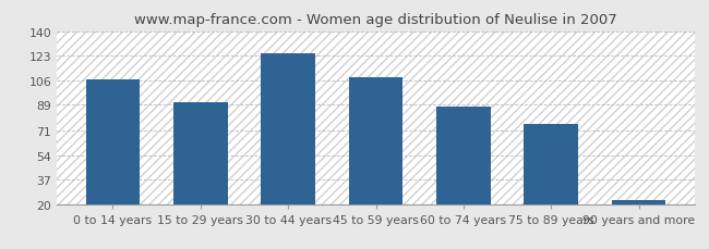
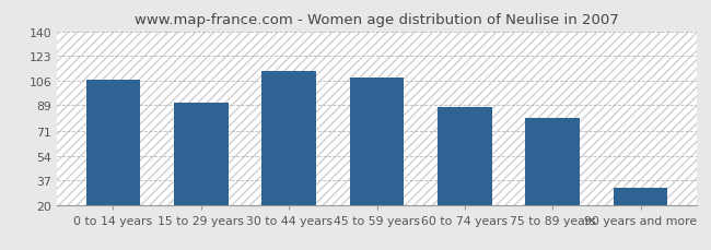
30 to 44 years: 125 -> 113
75 to 89 years: 76 -> 80
90 years and more: 23 -> 32
